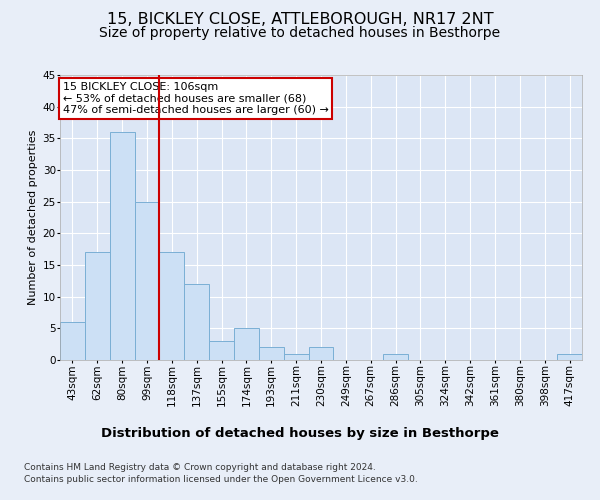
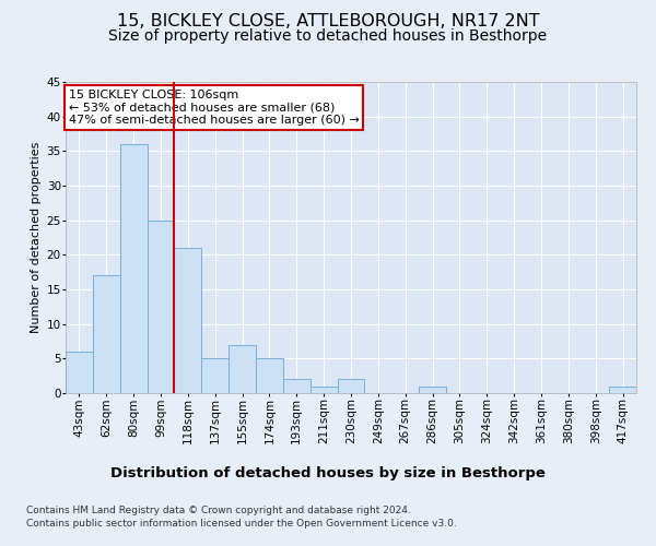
118sqm: 17 -> 21
137sqm: 12 -> 5
155sqm: 3 -> 7
